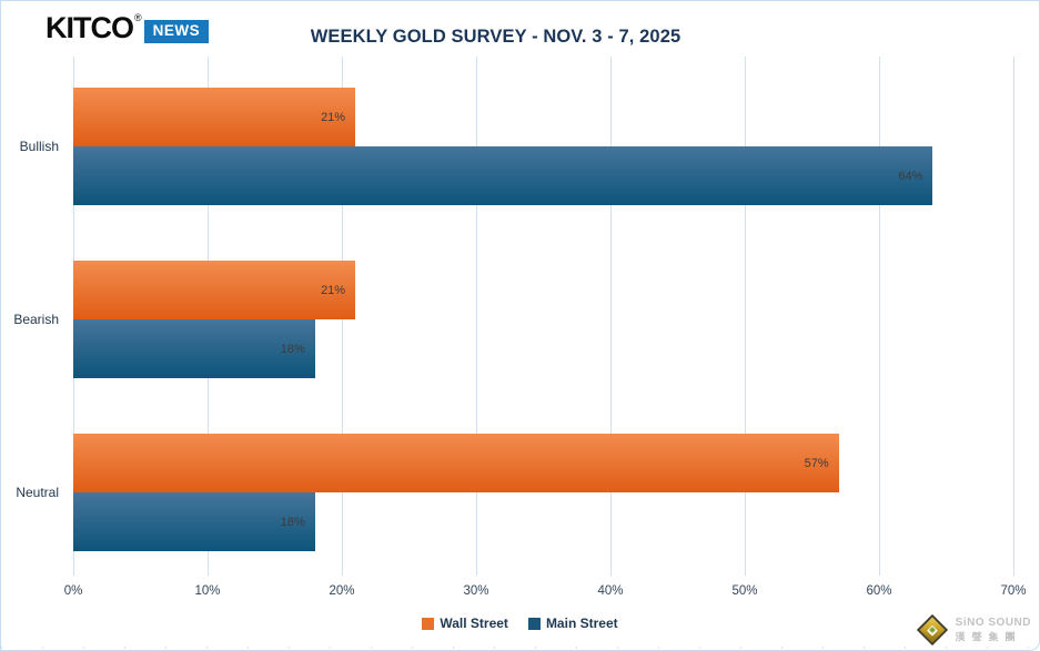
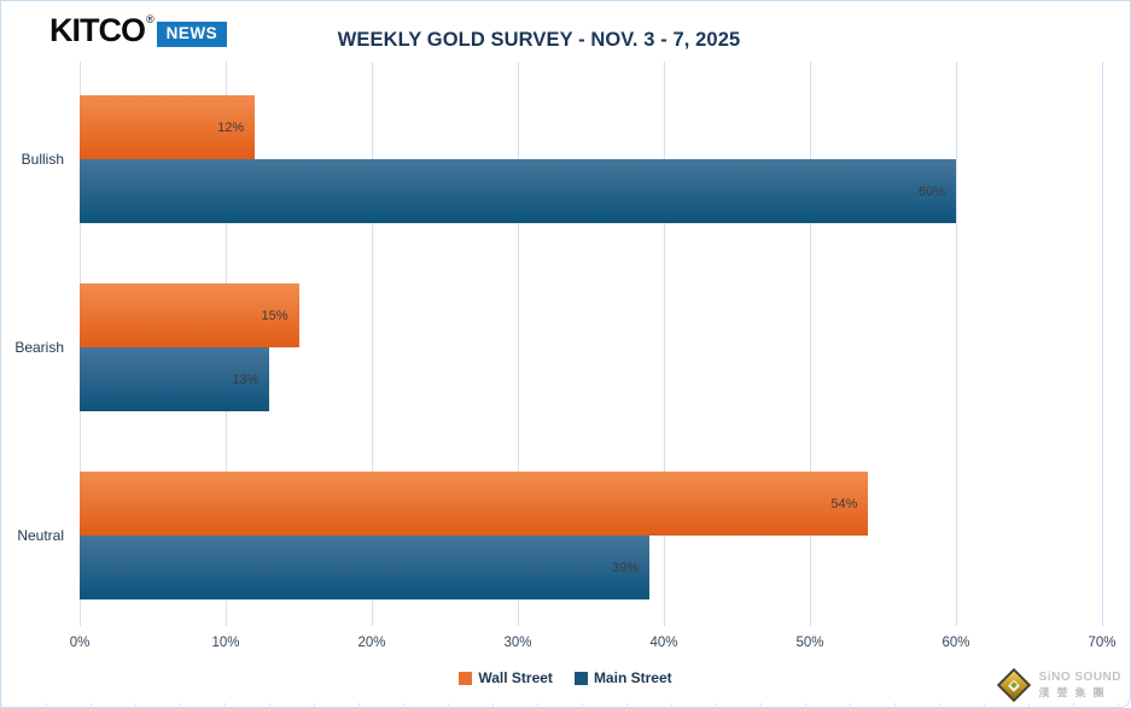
Wall Street/Bullish: 21% -> 12%
Main Street/Bullish: 64% -> 60%
Wall Street/Bearish: 21% -> 15%
Main Street/Bearish: 18% -> 13%
Wall Street/Neutral: 57% -> 54%
Main Street/Neutral: 18% -> 39%
